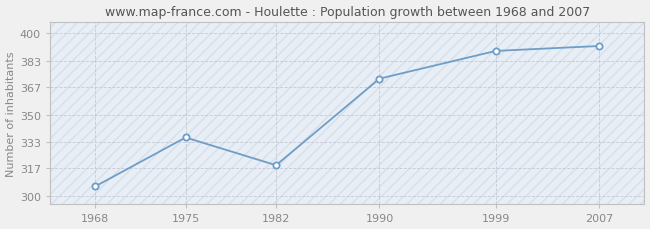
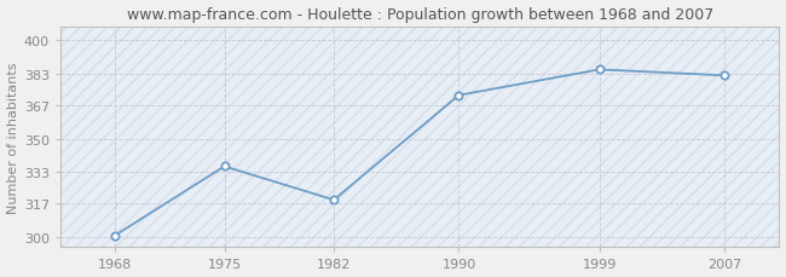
1968: 306 -> 301
1999: 389 -> 385
2007: 392 -> 382
